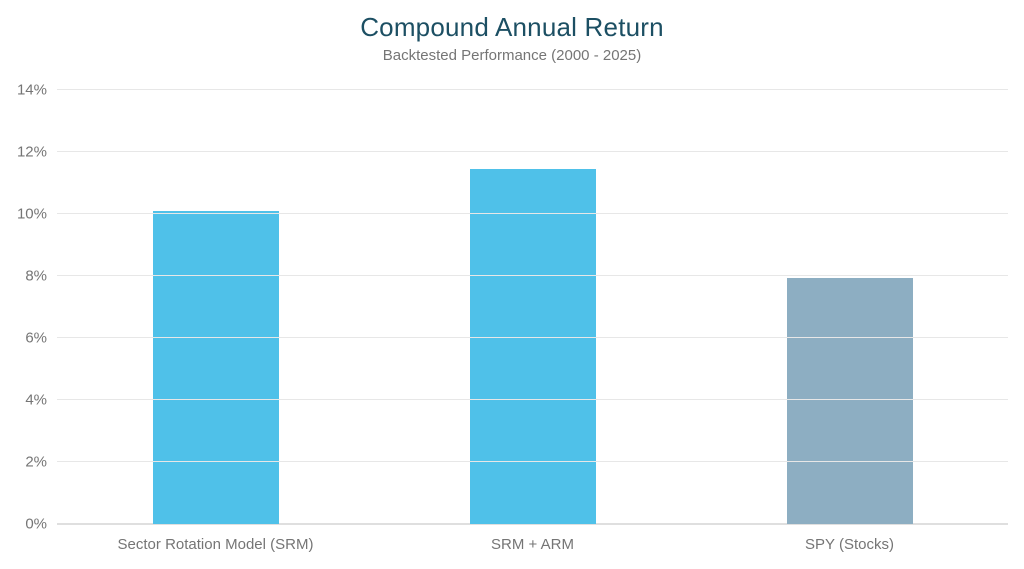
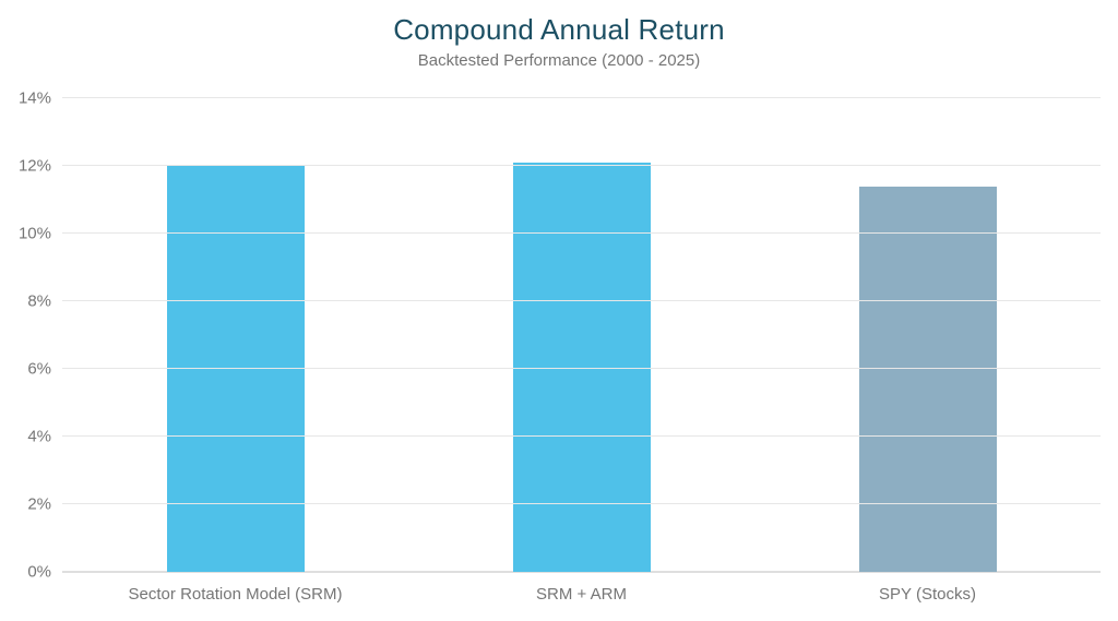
Sector Rotation Model (SRM): 10.1% -> 12.0%
SRM + ARM: 11.4% -> 12.1%
SPY (Stocks): 8.0% -> 11.4%
